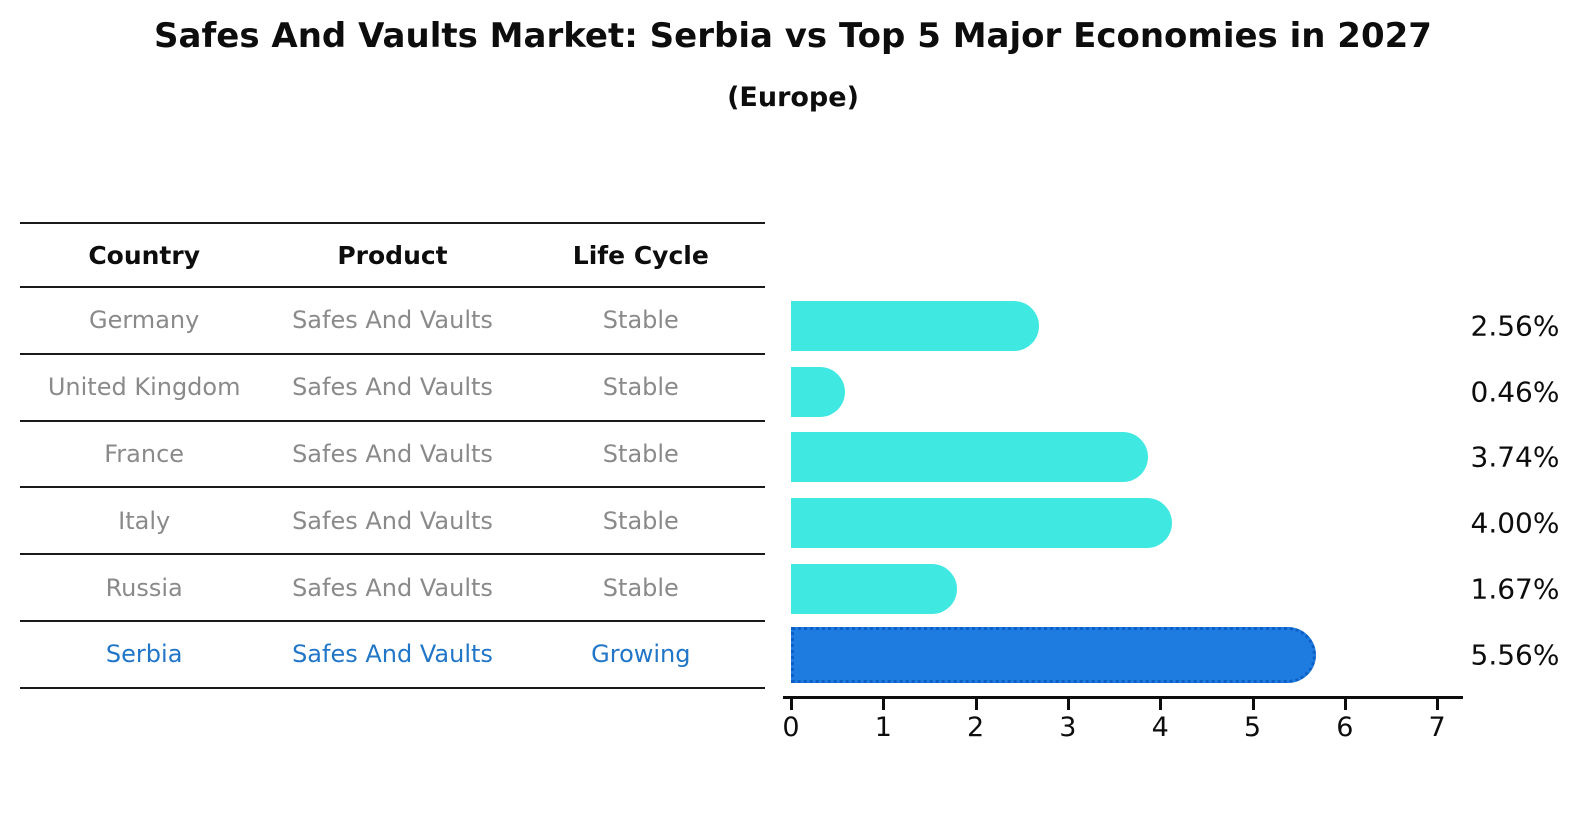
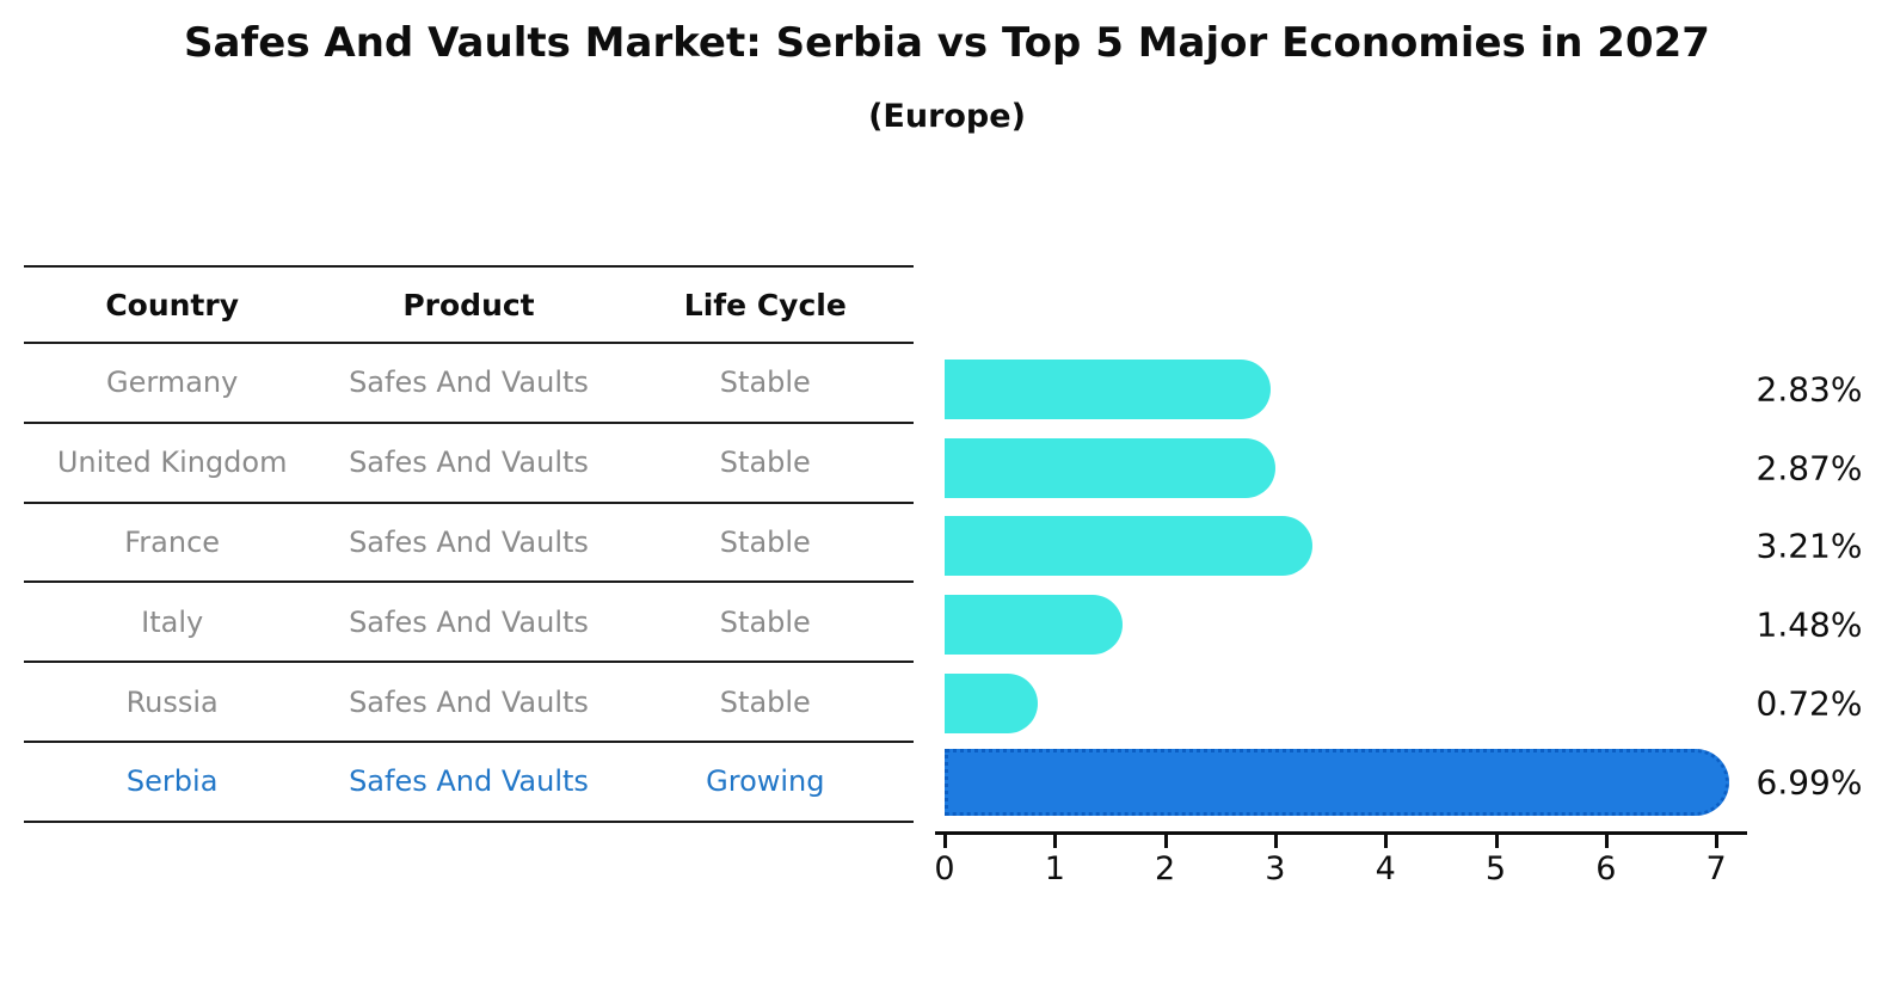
Germany: 2.56% -> 2.83%
United Kingdom: 0.46% -> 2.87%
France: 3.74% -> 3.21%
Italy: 4.00% -> 1.48%
Russia: 1.67% -> 0.72%
Serbia: 5.56% -> 6.99%
